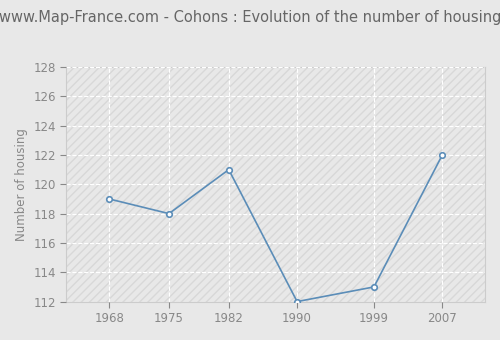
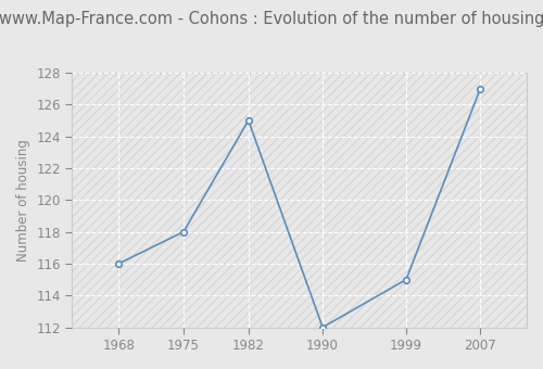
1968: 119 -> 116
1982: 121 -> 125
1999: 113 -> 115
2007: 122 -> 127
